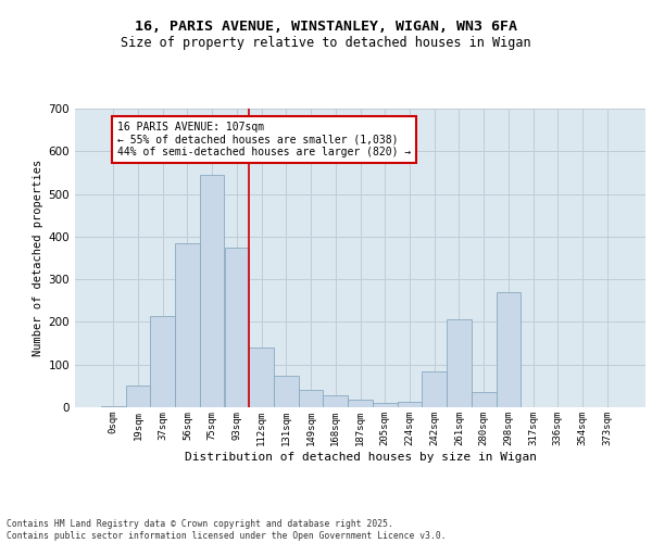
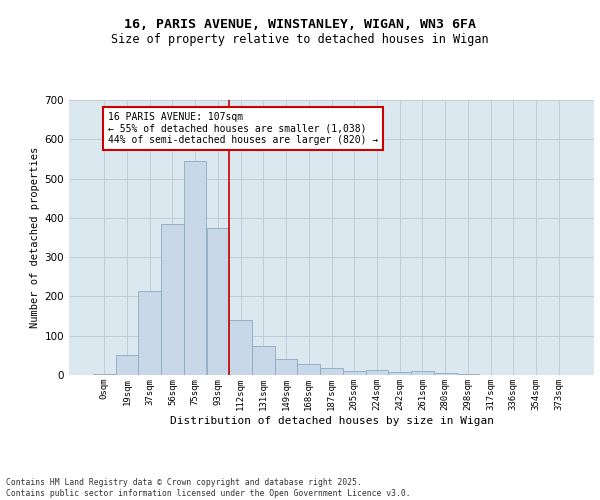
242sqm: 85 -> 8
261sqm: 205 -> 10
280sqm: 35 -> 5
298sqm: 270 -> 2
